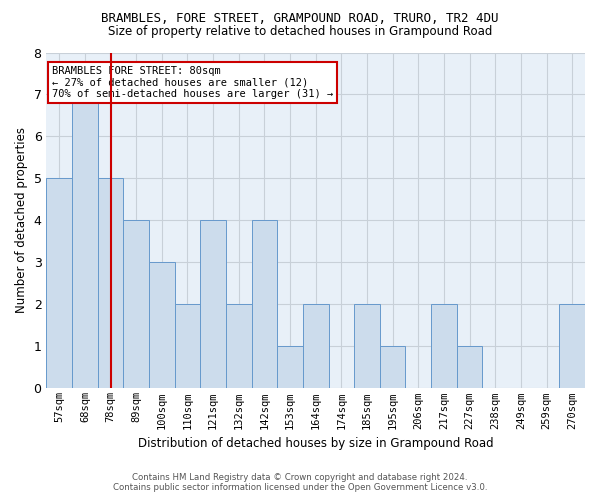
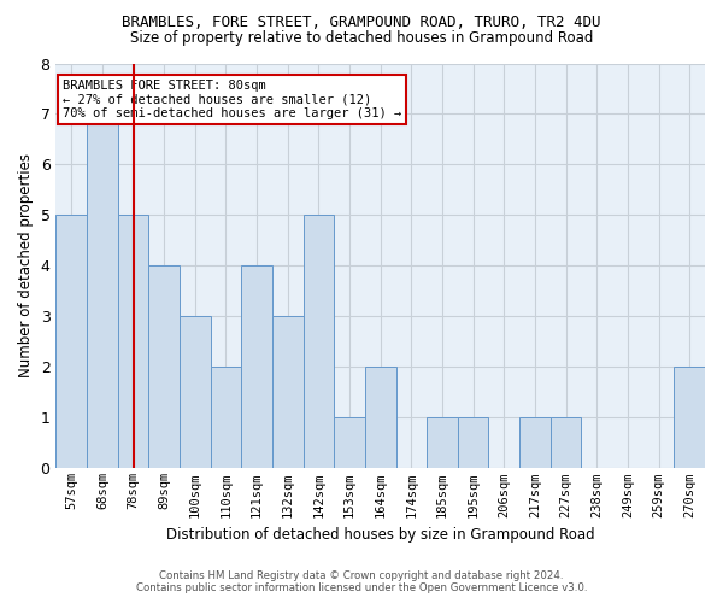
132sqm: 2 -> 3
142sqm: 4 -> 5
185sqm: 2 -> 1
217sqm: 2 -> 1
